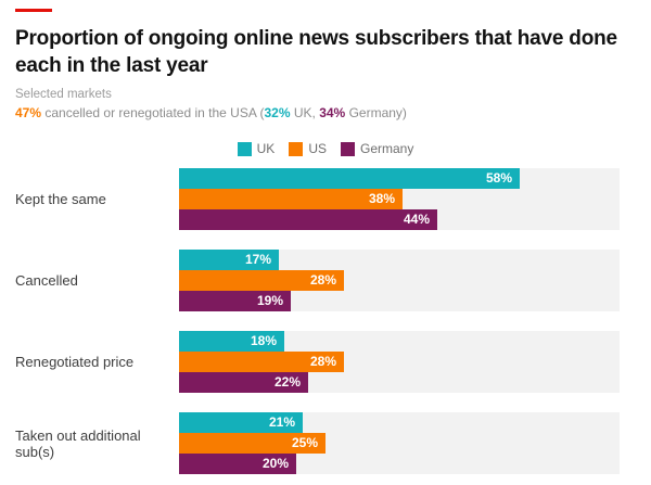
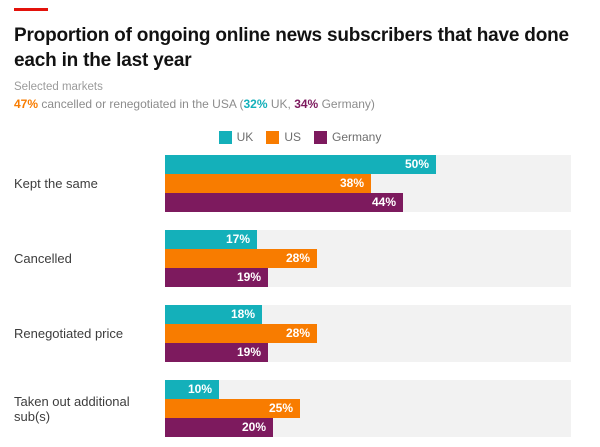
UK/Kept the same: 58% -> 50%
Germany/Renegotiated price: 22% -> 19%
UK/Taken out additional sub(s): 21% -> 10%
